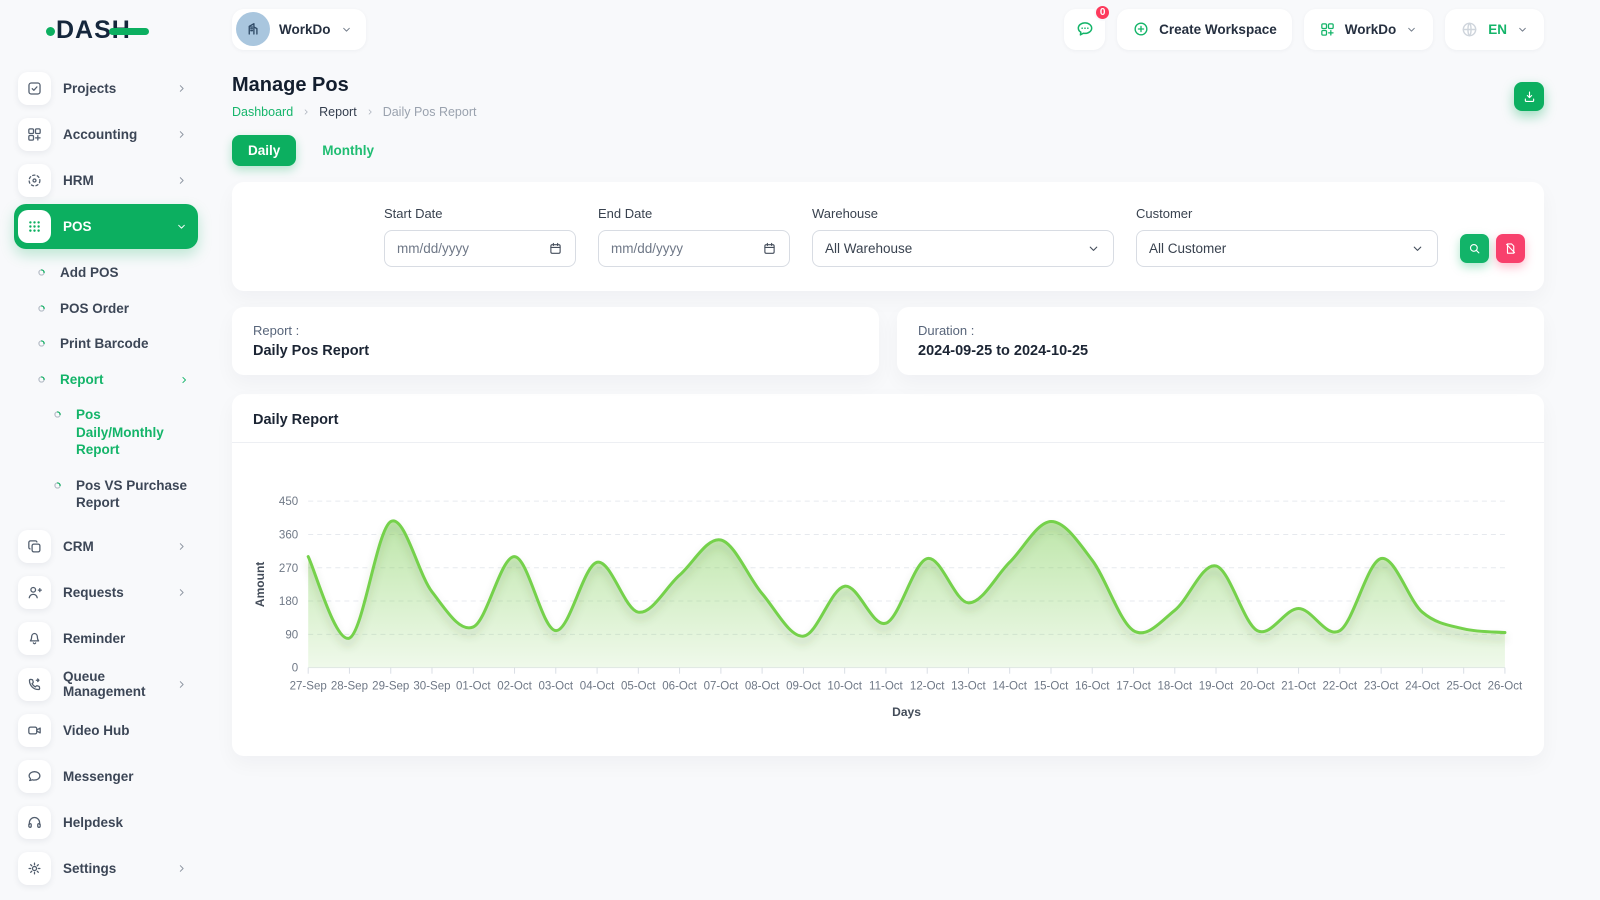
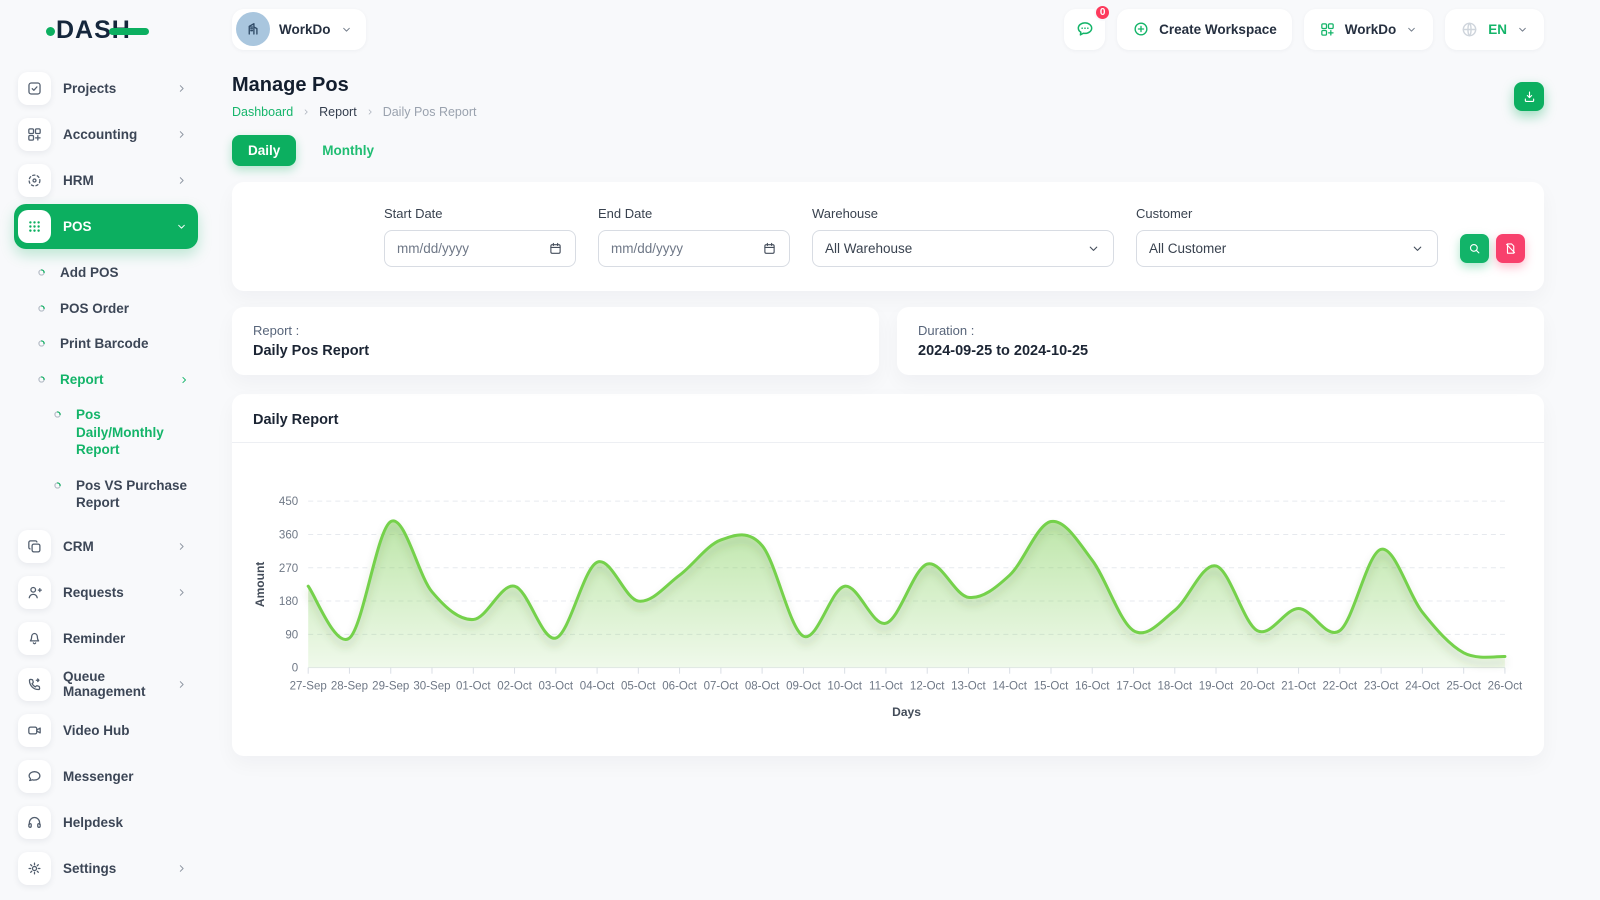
27-Sep: 300 -> 220
01-Oct: 110 -> 130
02-Oct: 300 -> 220
03-Oct: 100 -> 80
05-Oct: 150 -> 180
08-Oct: 200 -> 330
12-Oct: 300 -> 280
13-Oct: 180 -> 190
14-Oct: 280 -> 250
23-Oct: 300 -> 320
25-Oct: 100 -> 40
26-Oct: 100 -> 30
